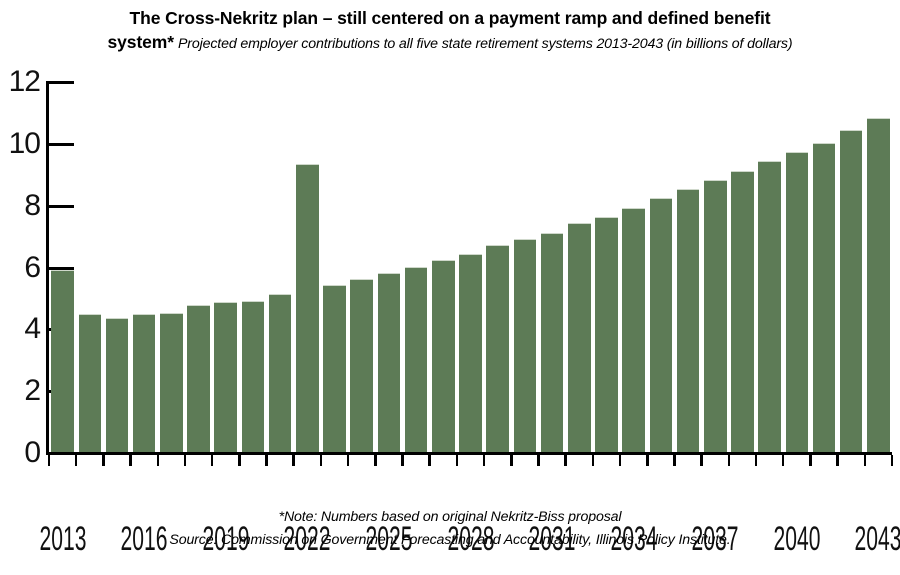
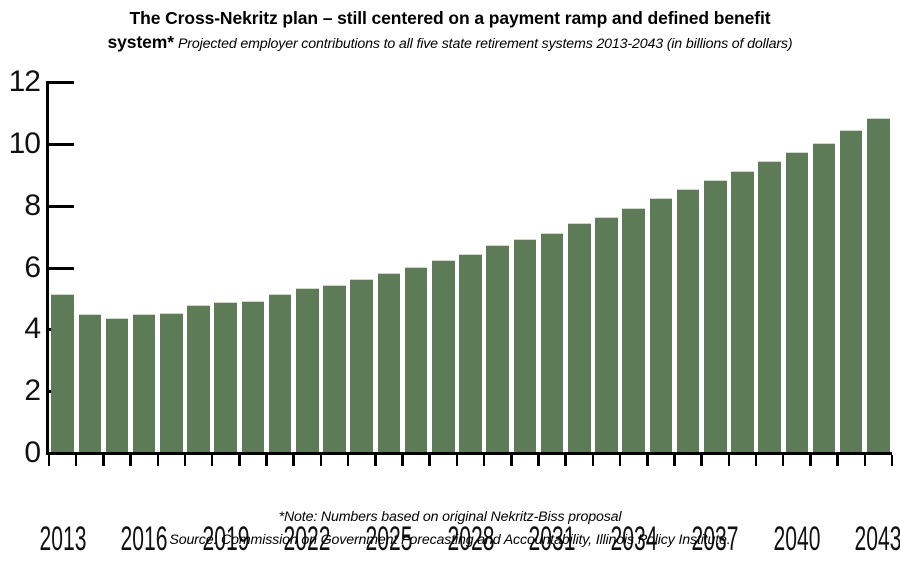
2013: 5.9 -> 5.1
2022: 9.3 -> 5.3
